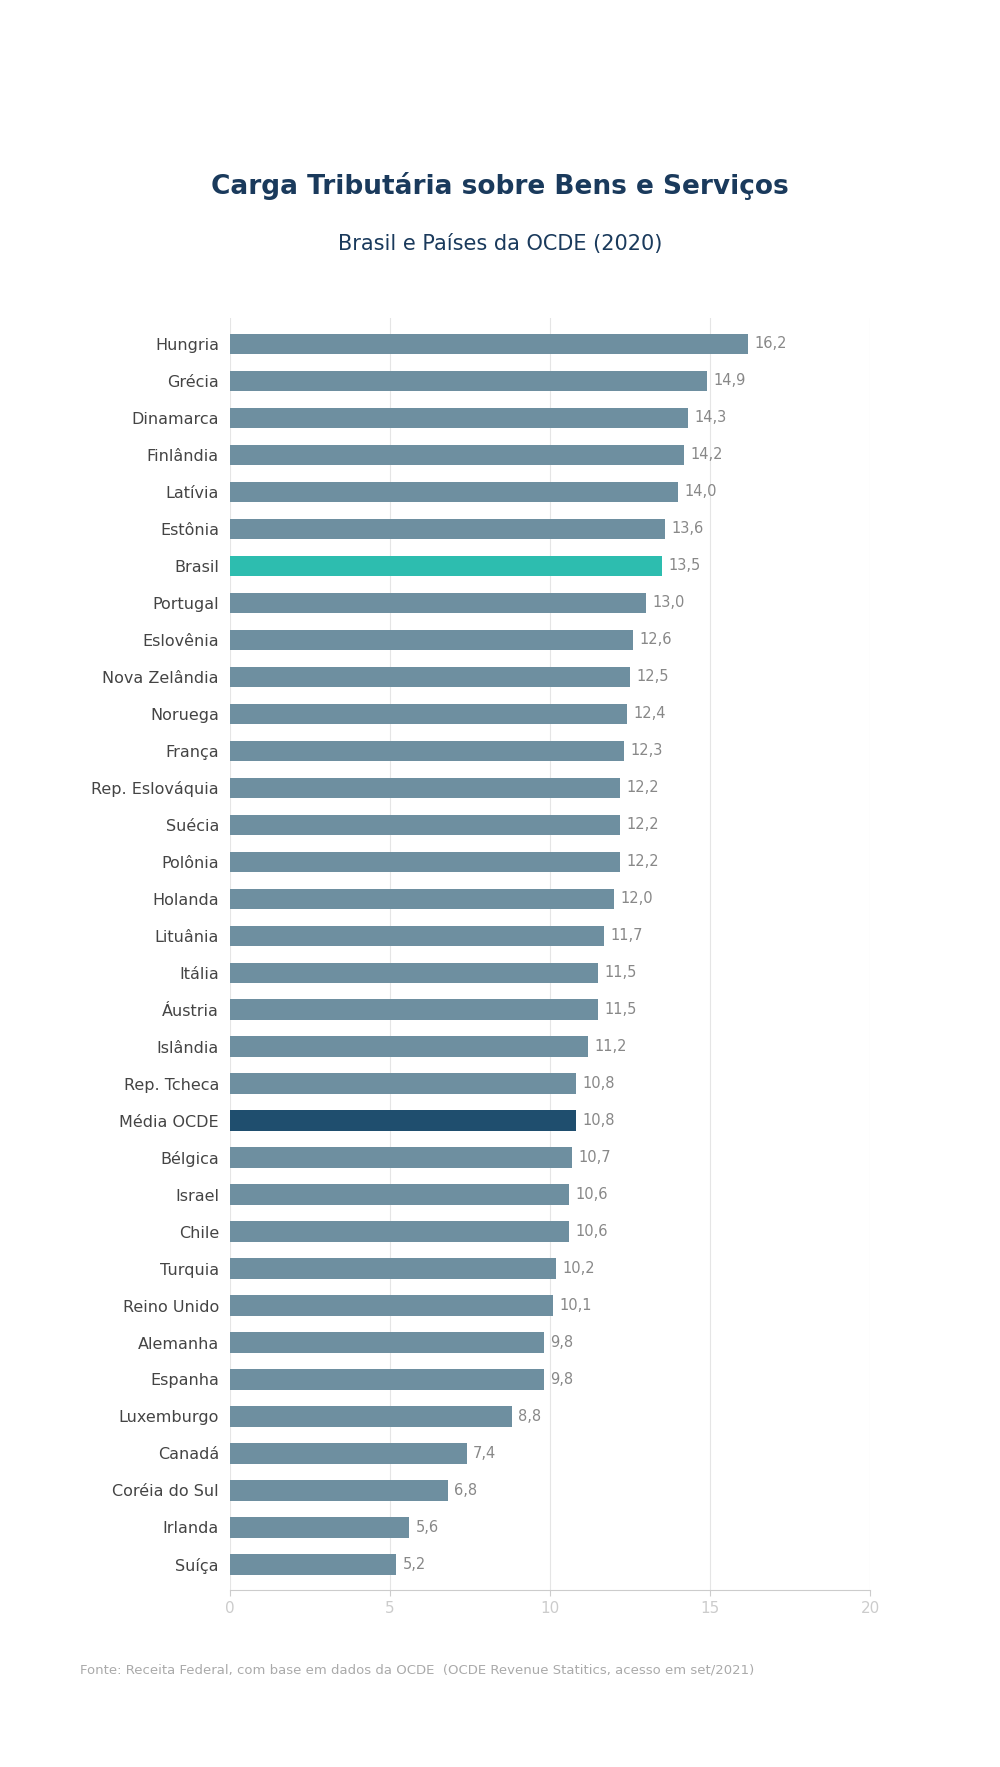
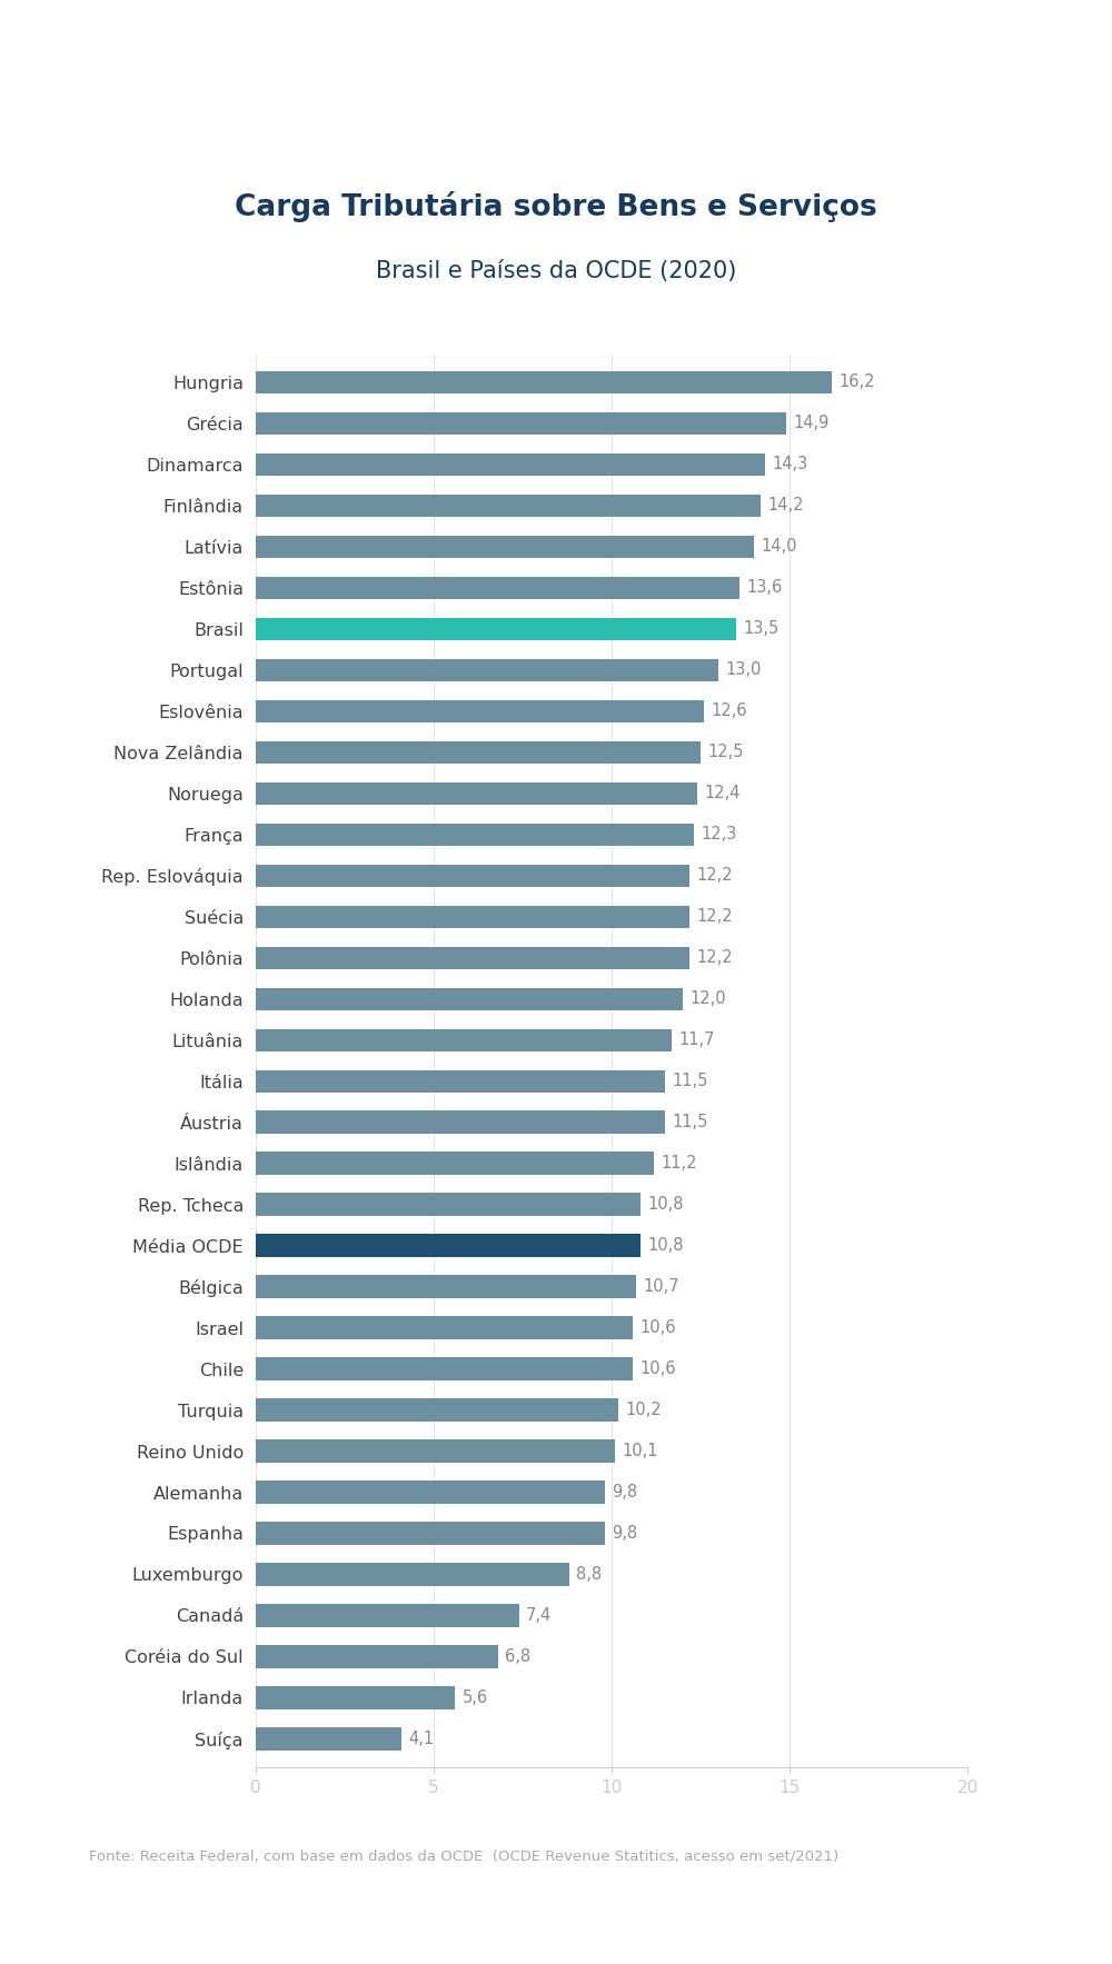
Suíça: 5,2 -> 4,1
